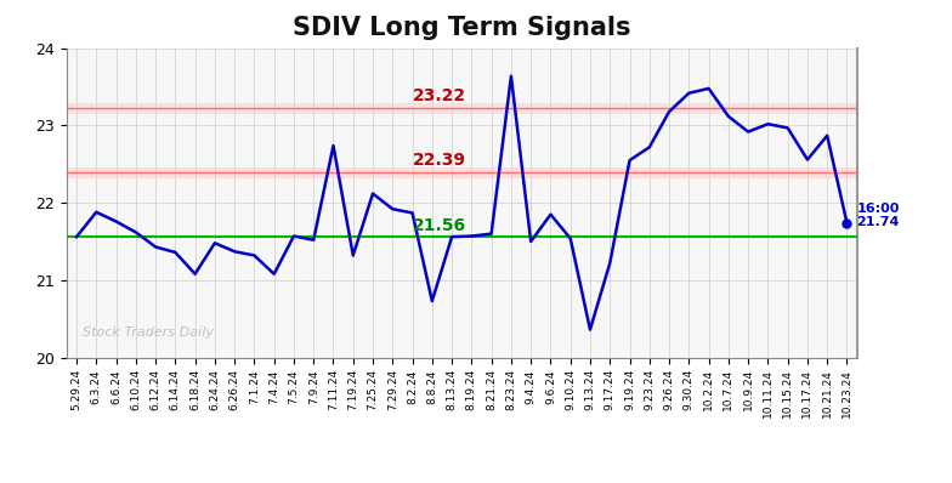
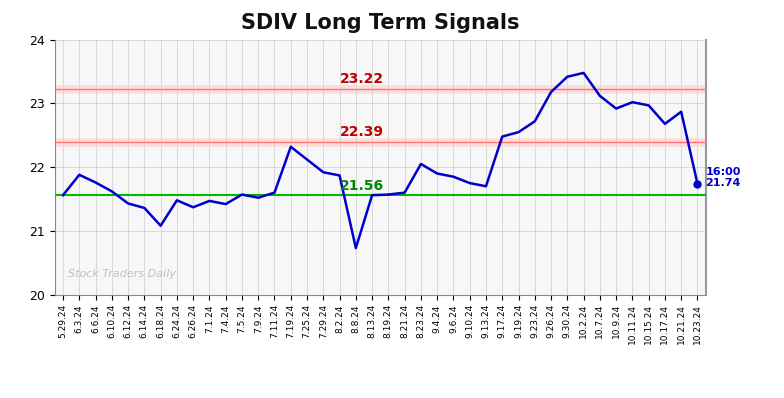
7.1.24: 21.32 -> 21.47
7.4.24: 21.08 -> 21.42
7.11.24: 22.74 -> 21.60
7.19.24: 21.32 -> 22.32
8.23.24: 23.64 -> 22.05
9.4.24: 21.50 -> 21.90
9.10.24: 21.54 -> 21.75
9.13.24: 20.36 -> 21.70
9.17.24: 21.22 -> 22.48
10.17.24: 22.56 -> 22.68
